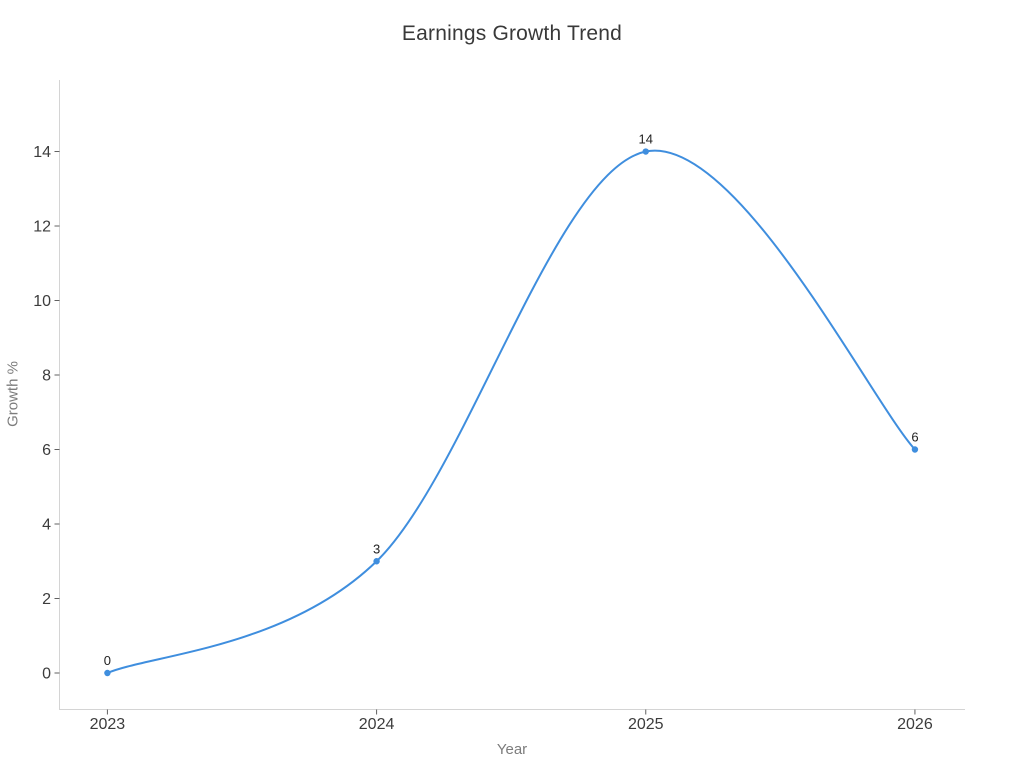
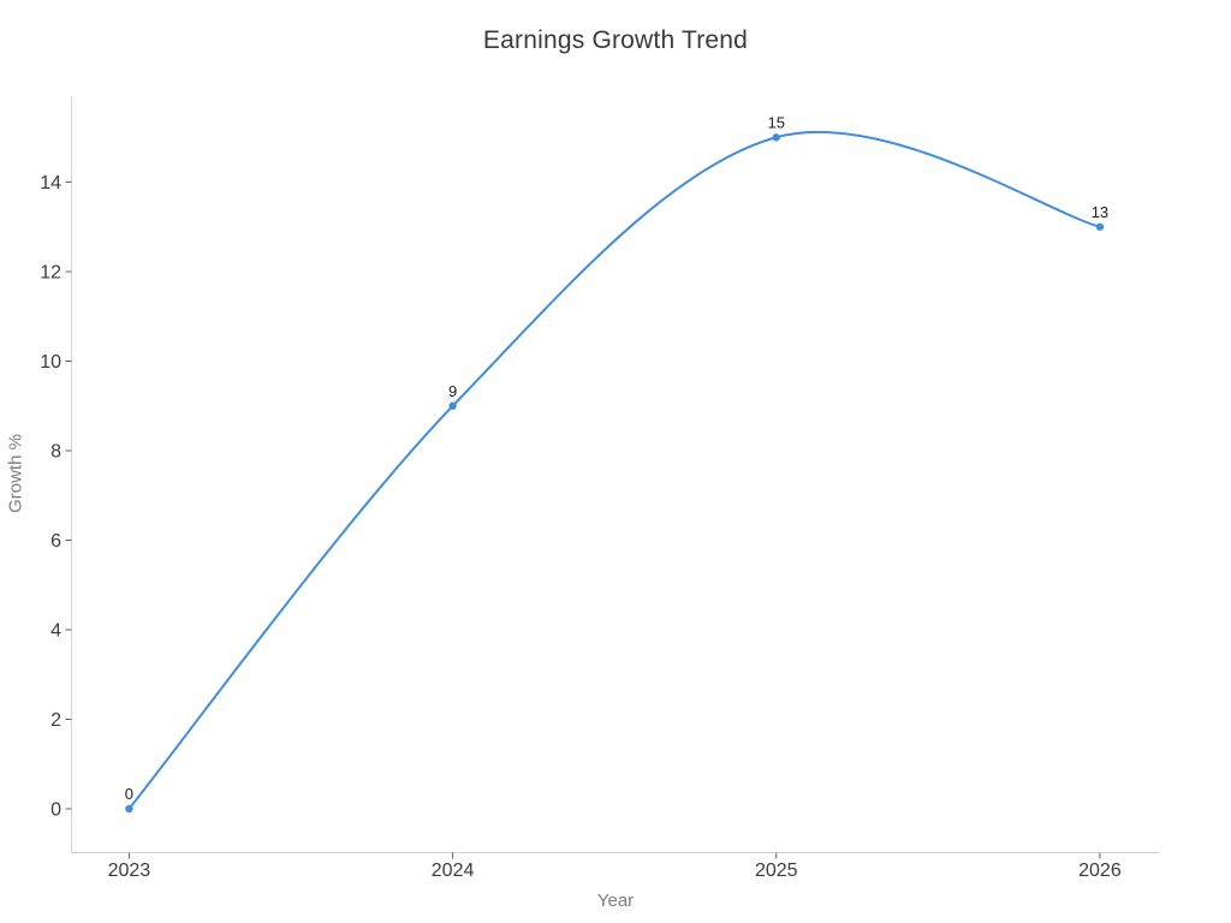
2024: 3 -> 9
2025: 14 -> 15
2026: 6 -> 13
